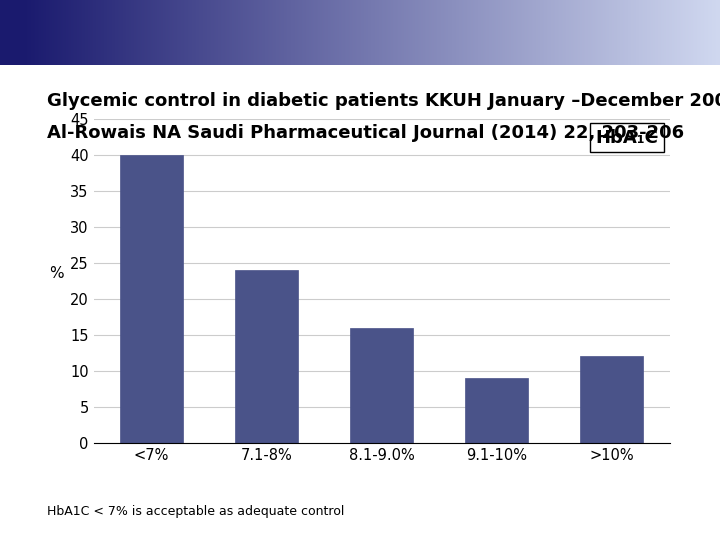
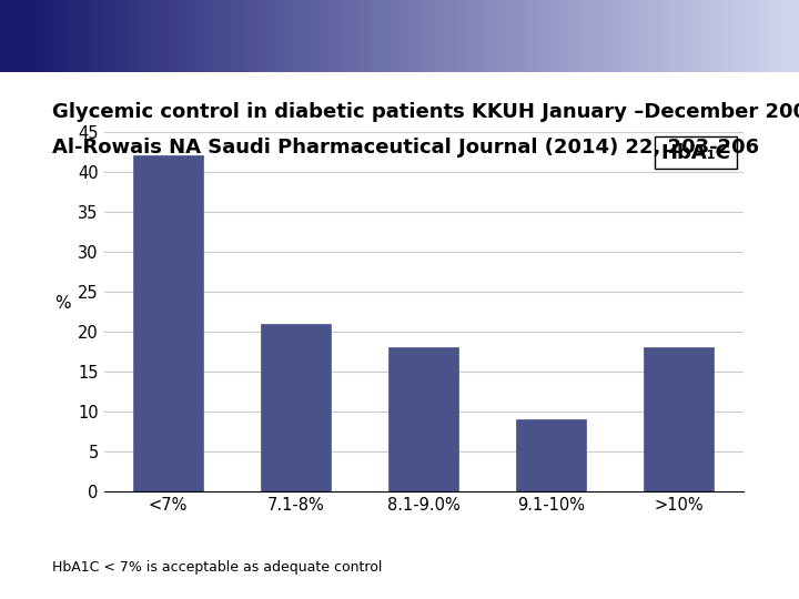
<7%: 40 -> 42
7.1-8%: 24 -> 21
8.1-9.0%: 16 -> 18
>10%: 12 -> 18
